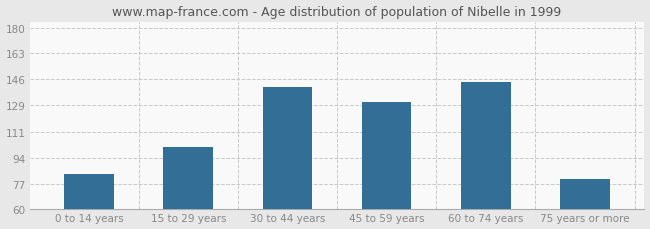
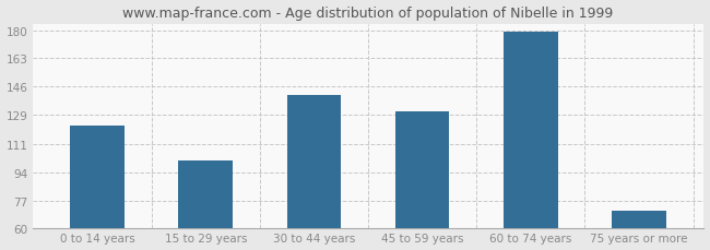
0 to 14 years: 83 -> 122
60 to 74 years: 144 -> 179
75 years or more: 80 -> 71
